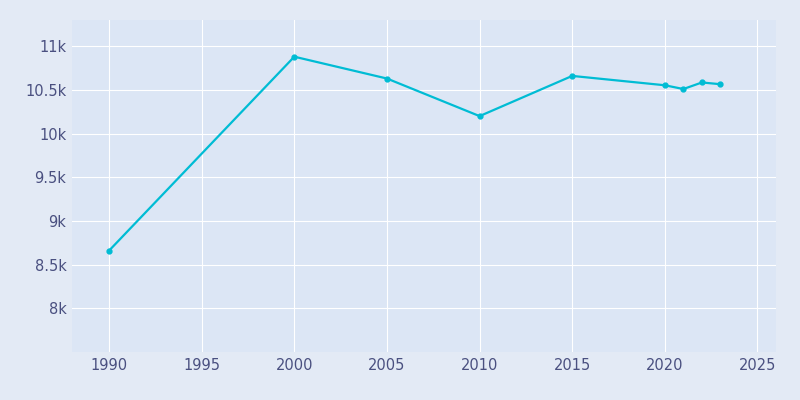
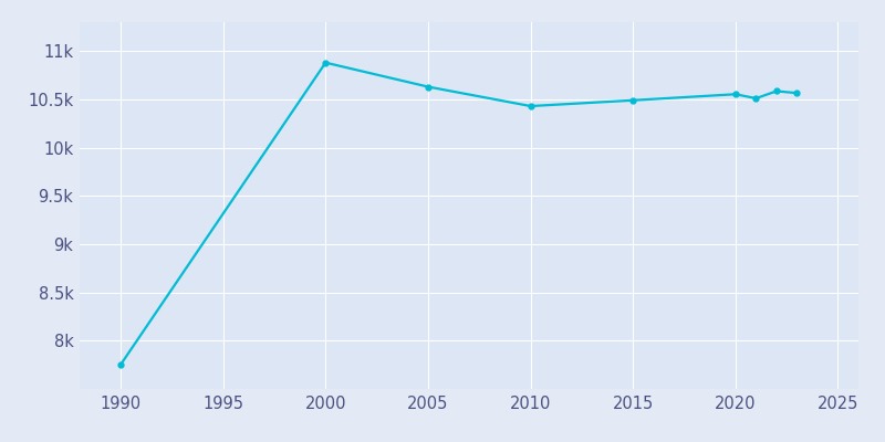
1990: 8.66k -> 7.75k
2010: 10.20k -> 10.43k
2015: 10.66k -> 10.49k
